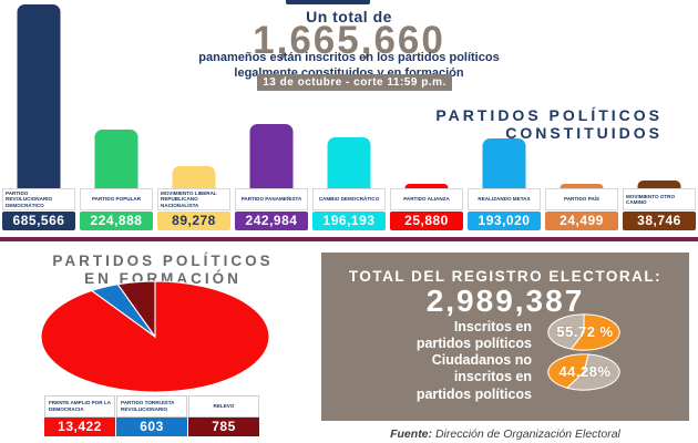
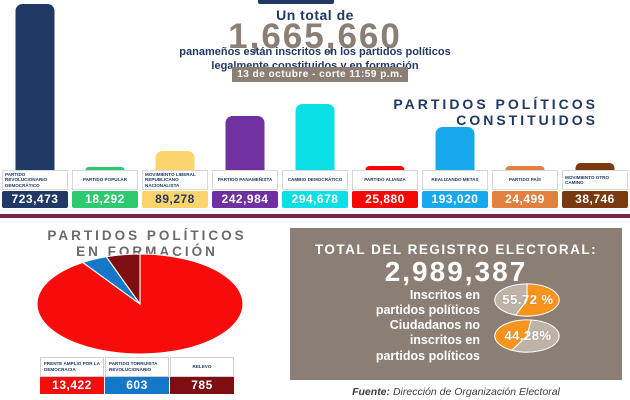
PARTIDOS POLÍTICOS CONSTITUIDOS/PARTIDO REVOLUCIONARIO DEMOCRÁTICO: 685,566 -> 723,473
PARTIDOS POLÍTICOS CONSTITUIDOS/PARTIDO POPULAR: 224,888 -> 18,292
PARTIDOS POLÍTICOS CONSTITUIDOS/CAMBIO DEMOCRÁTICO: 196,193 -> 294,678
